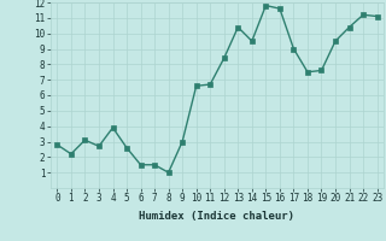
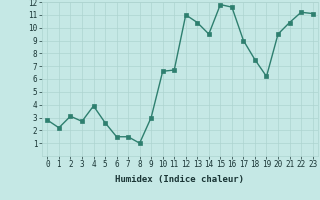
12: 8.4 -> 11.0
19: 7.6 -> 6.2
